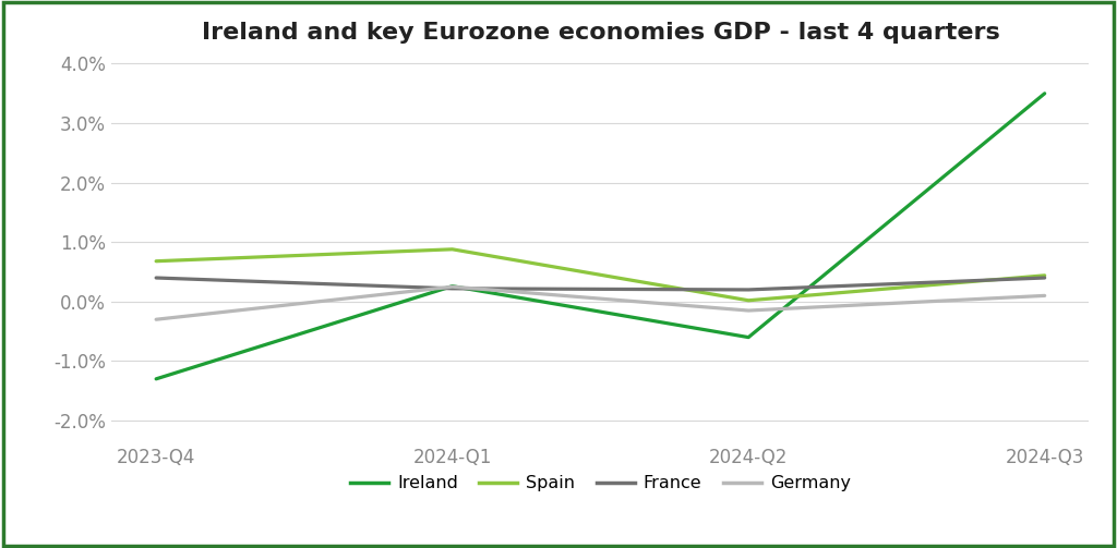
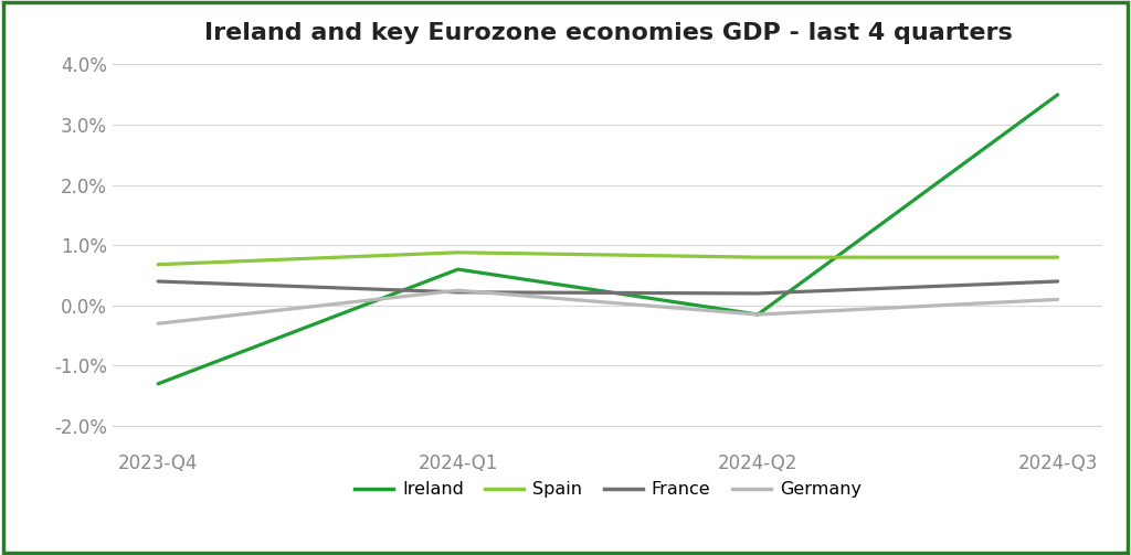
Ireland/2024-Q1: 0.26% -> 0.60%
Ireland/2024-Q2: -0.60% -> -0.15%
Spain/2024-Q2: 0.02% -> 0.80%
Spain/2024-Q3: 0.44% -> 0.80%
